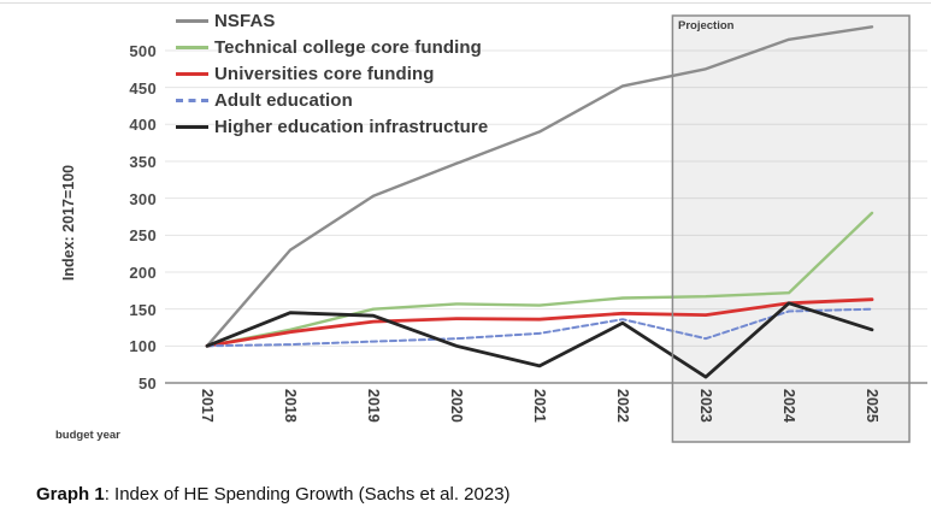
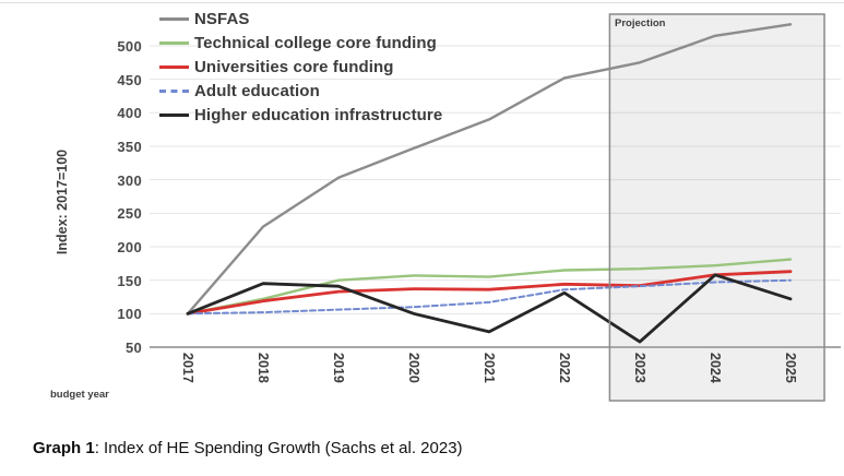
Adult education/2023: 110 -> 140
Technical college core funding/2025: 280 -> 180
